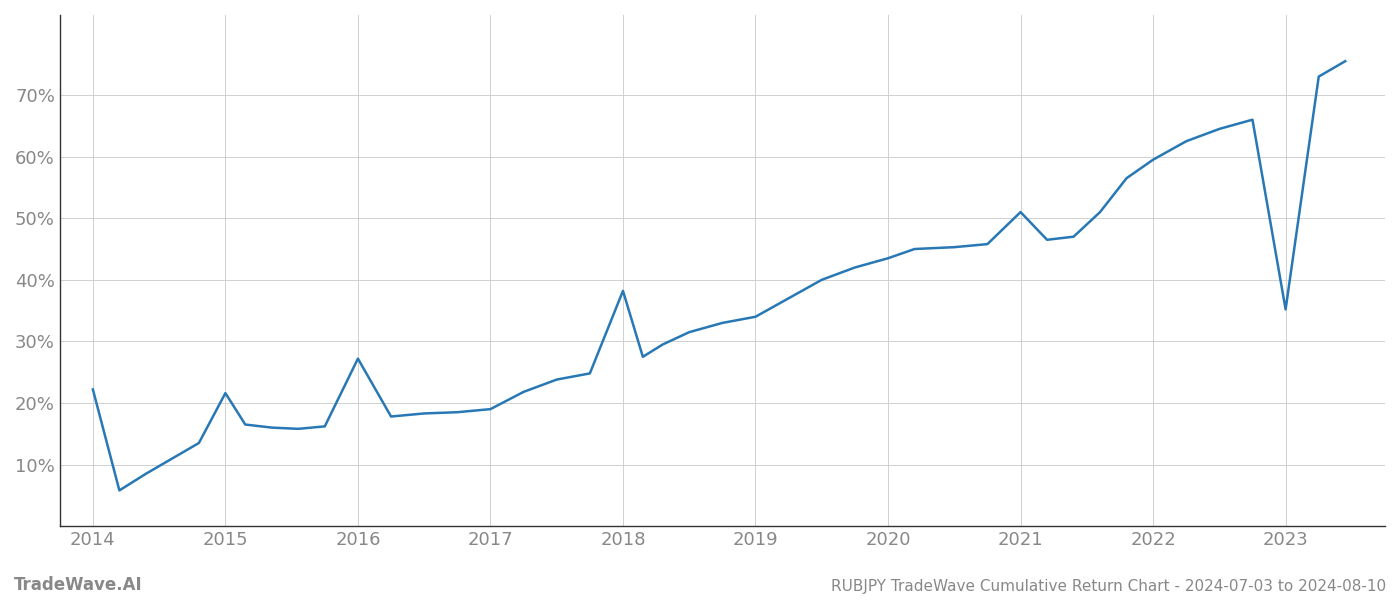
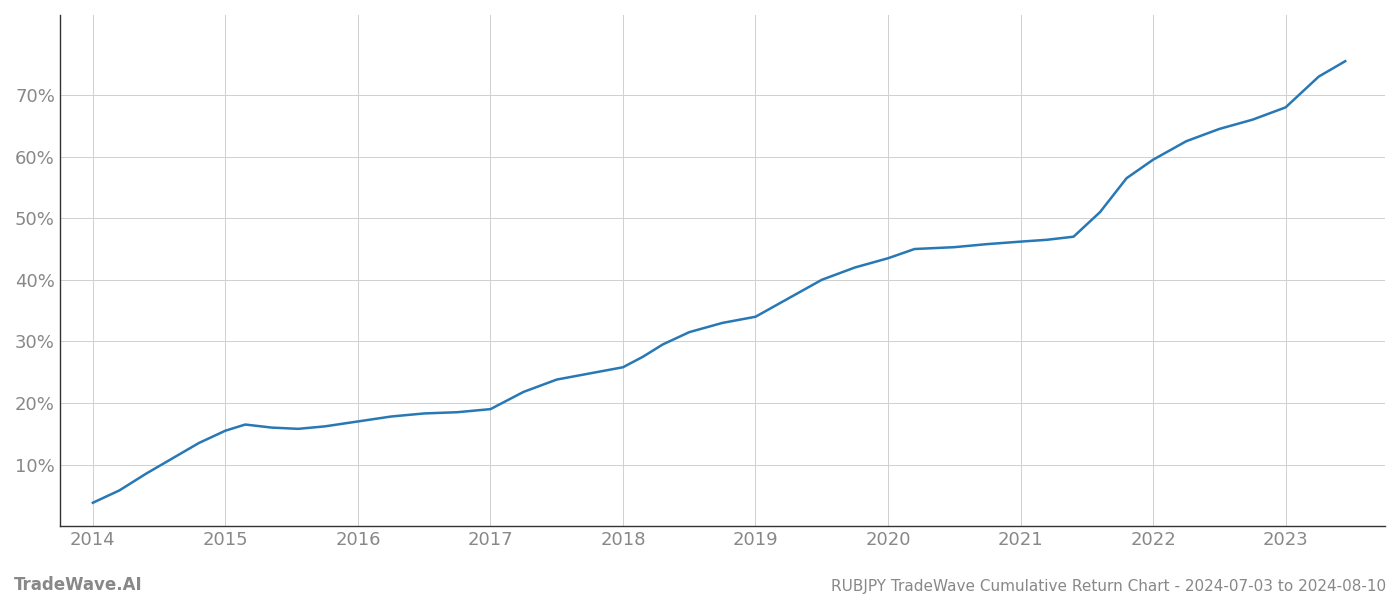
2014: 22.2% -> 3.8%
2015: 21.6% -> 15.5%
2016: 27.2% -> 17.0%
2018: 38.2% -> 25.8%
2021: 51.0% -> 46.2%
2023: 35.2% -> 68.0%
